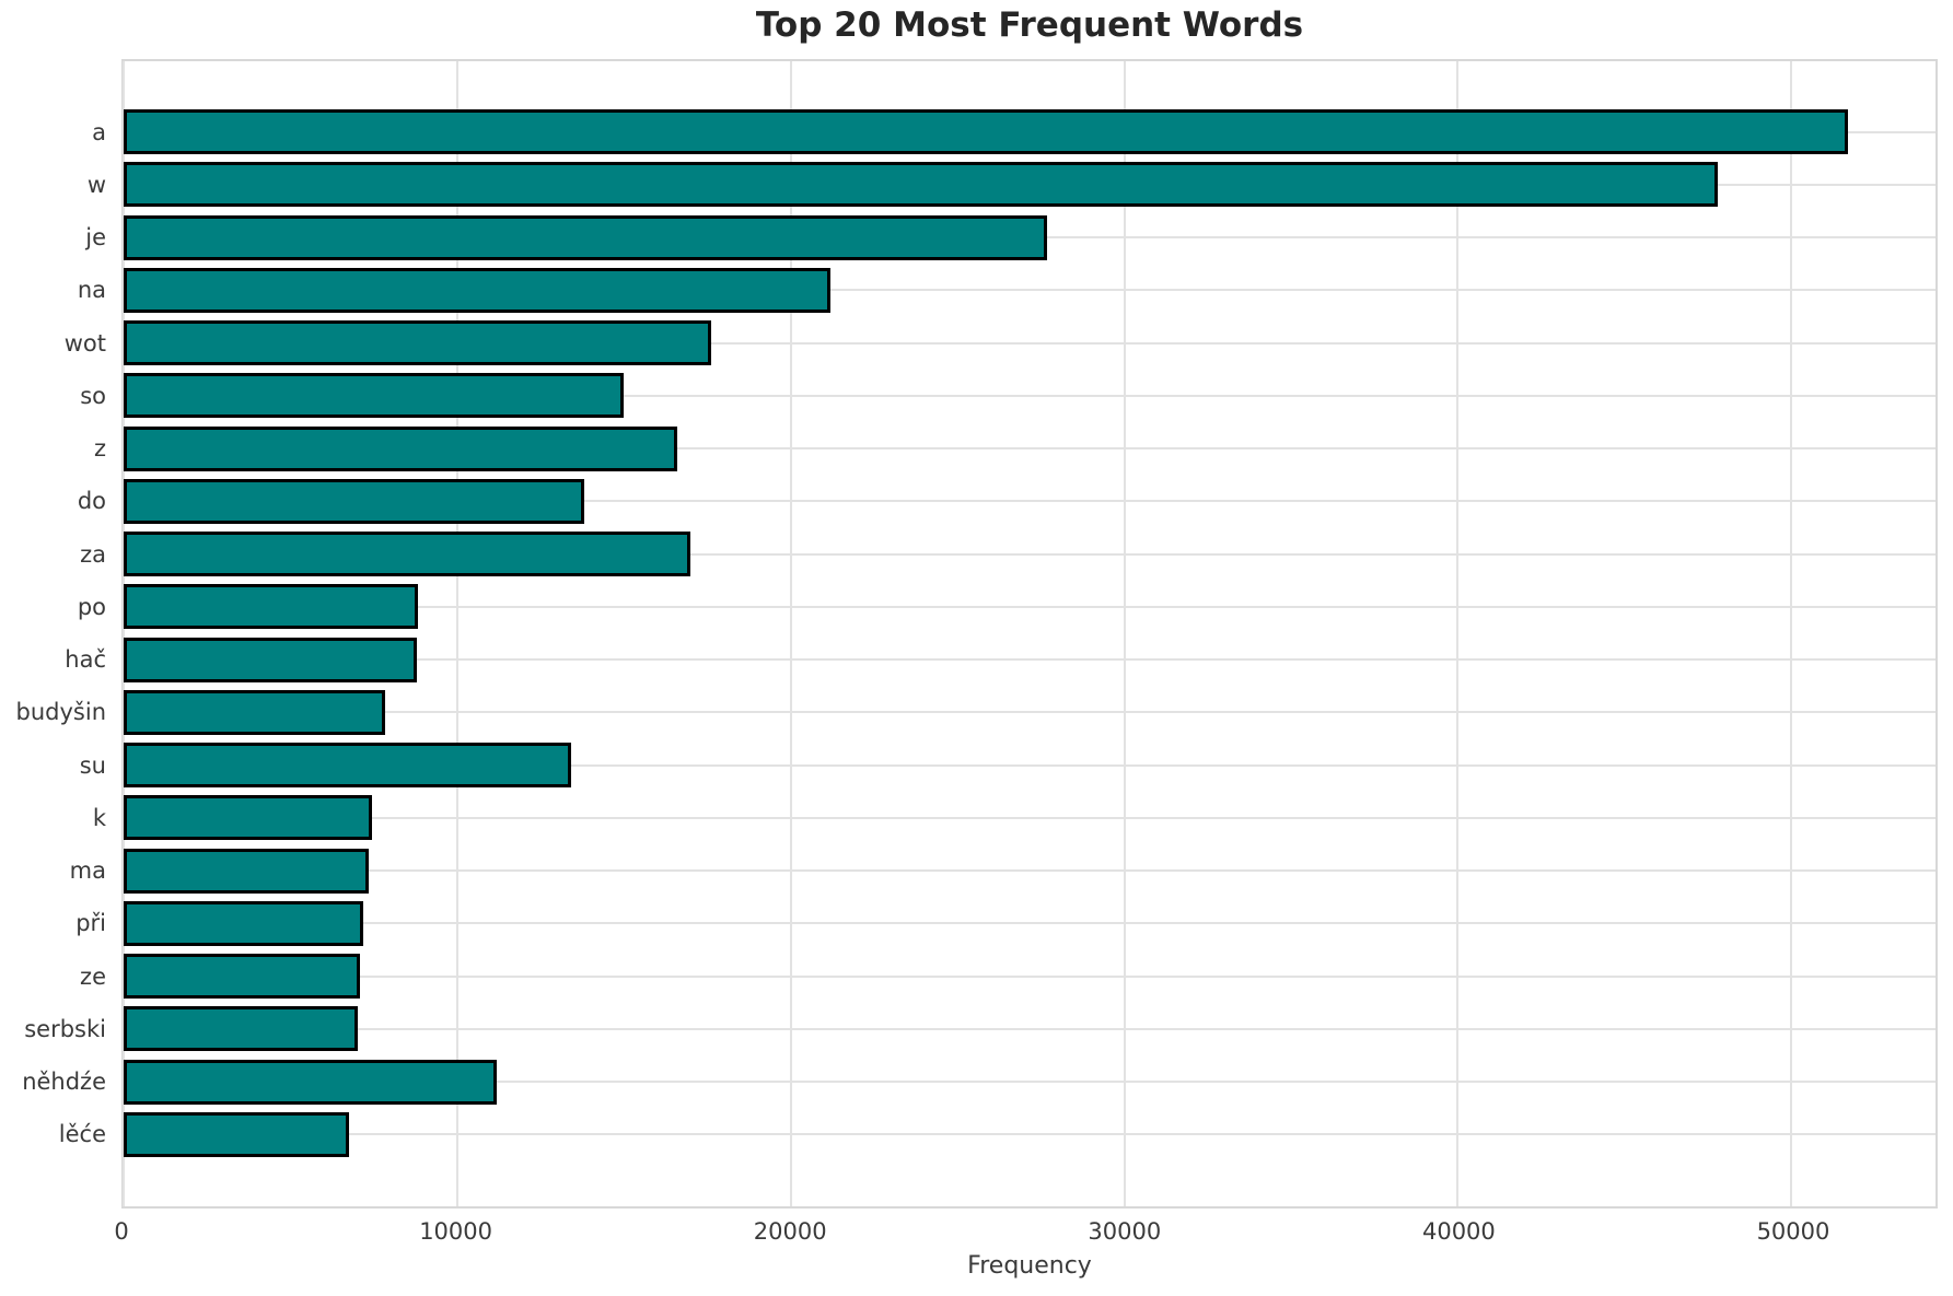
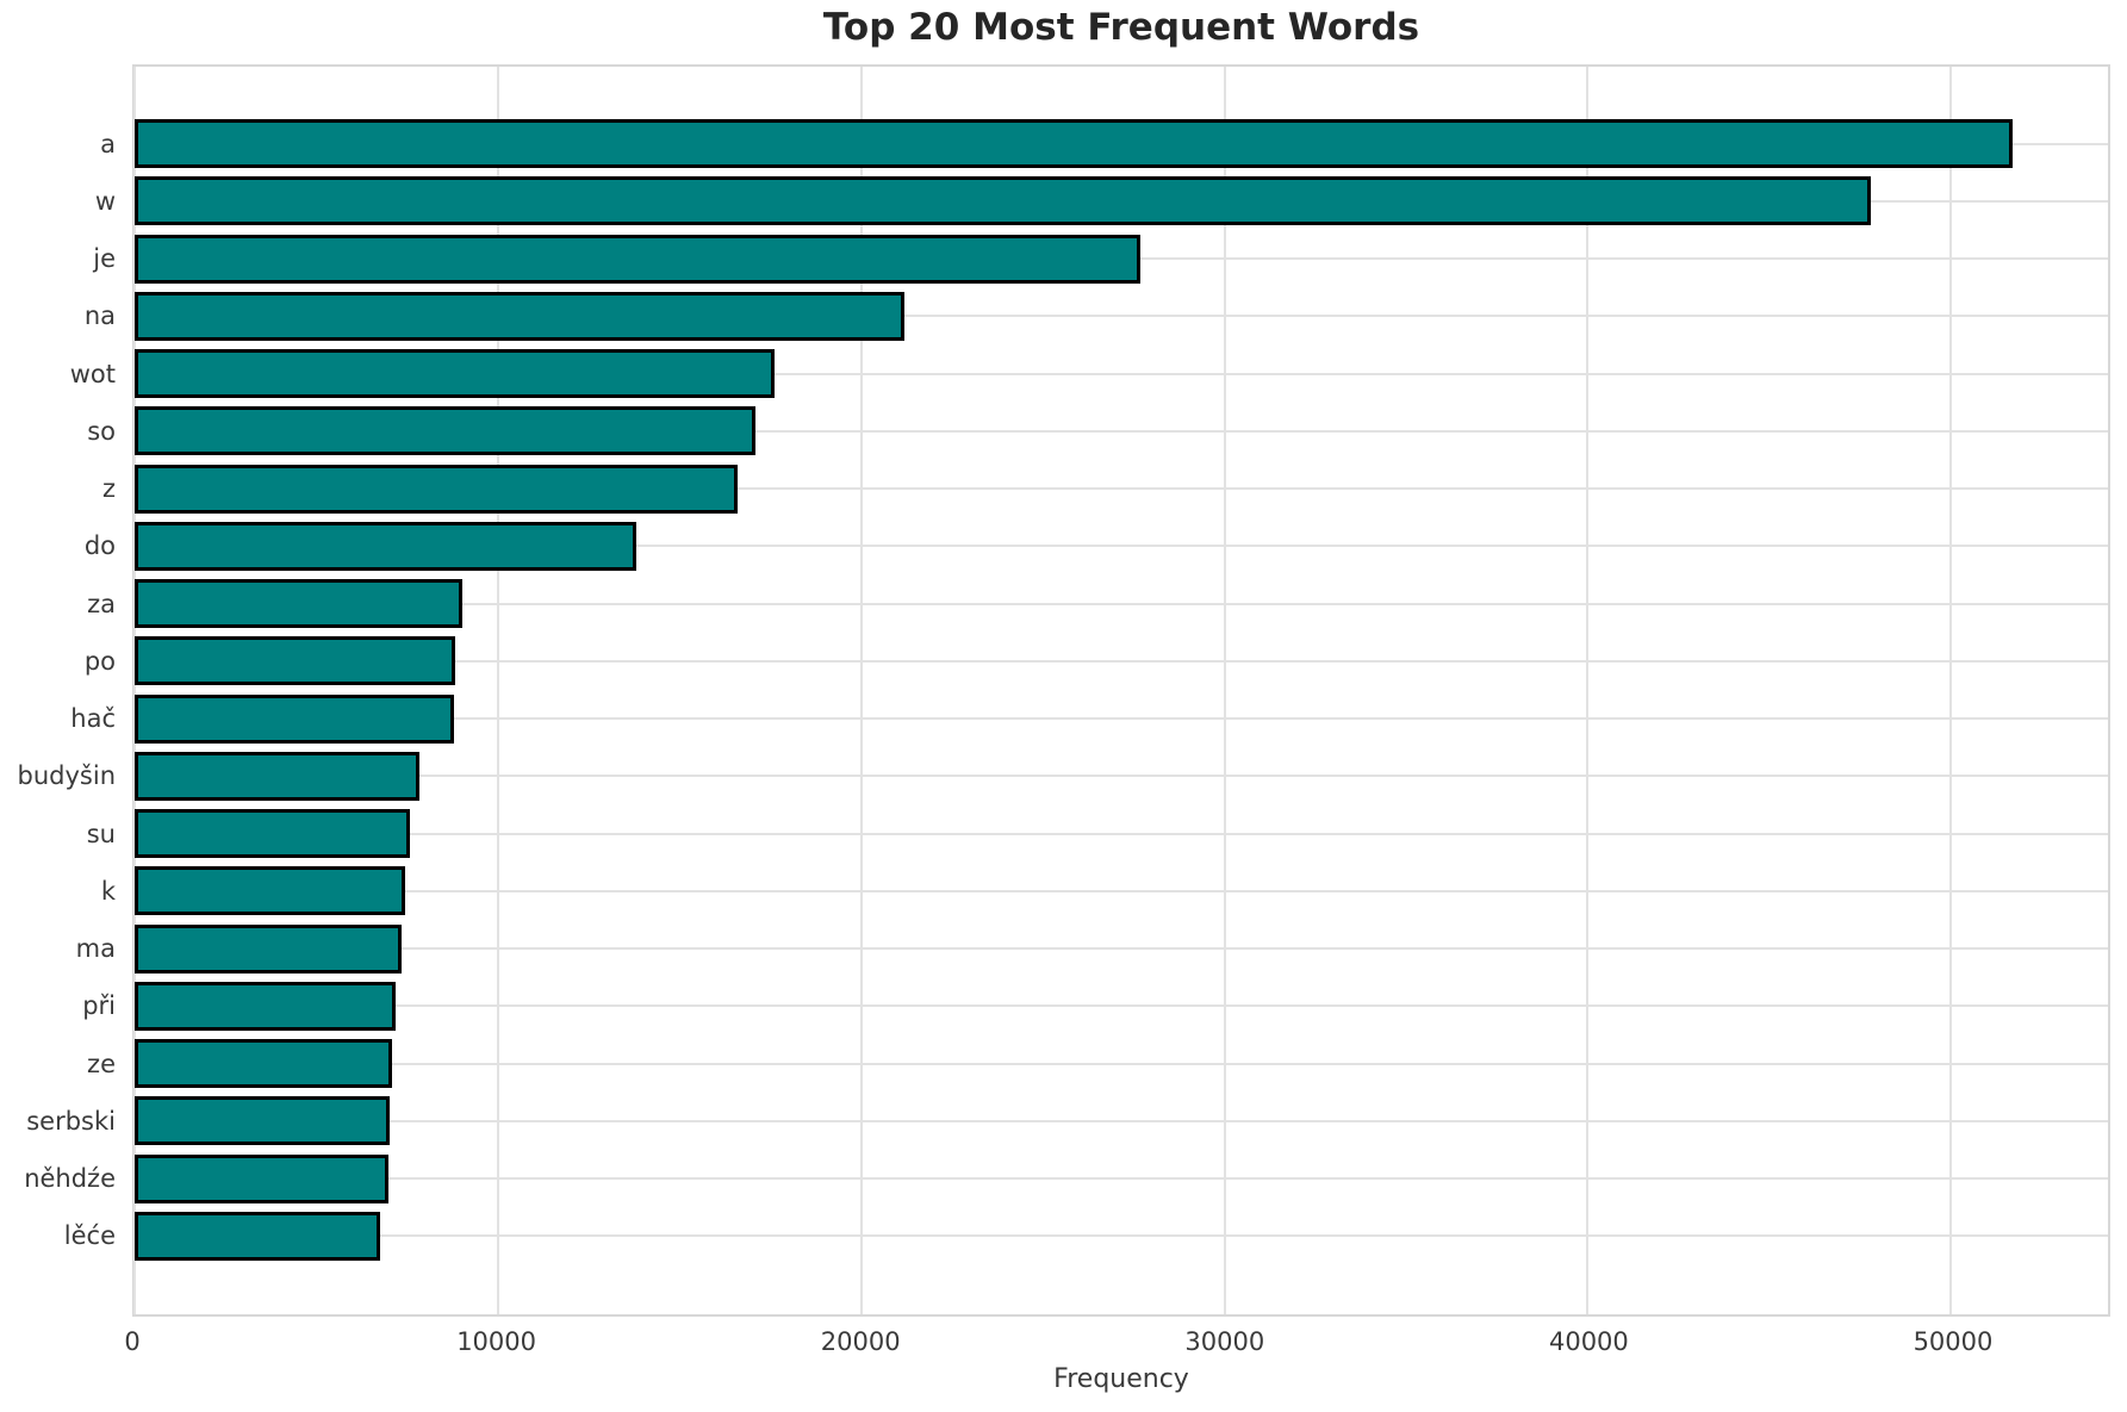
so: 15000 -> 17100
za: 17000 -> 9000
su: 13400 -> 7600
něhdźe: 11200 -> 7000
